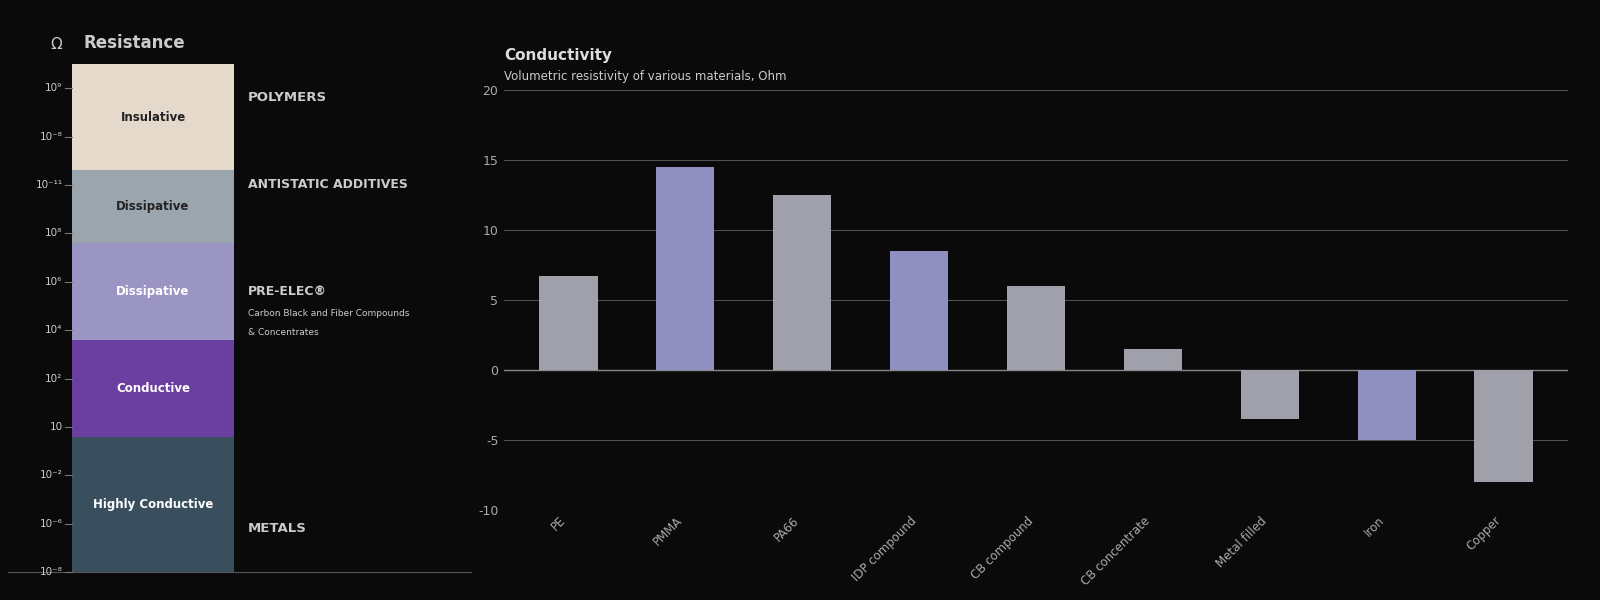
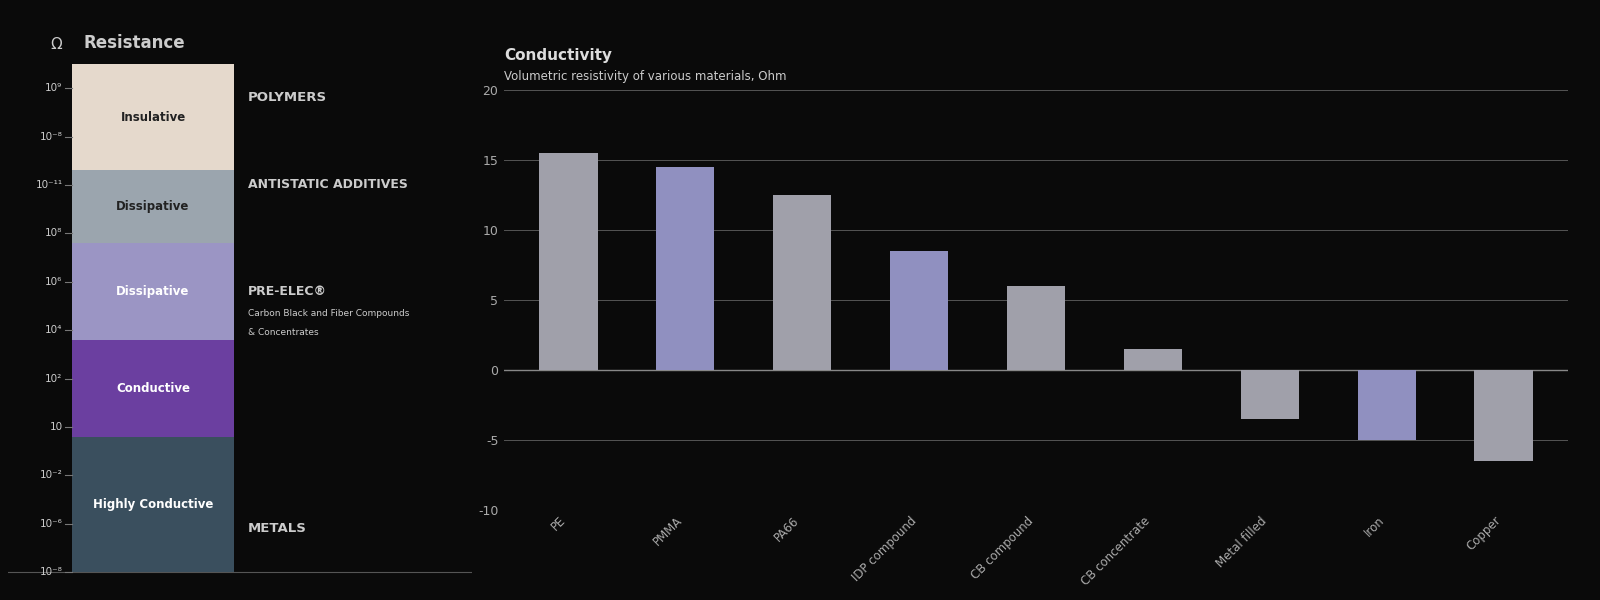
PE: 6.7 -> 15.5
Copper: -8.0 -> -6.5
